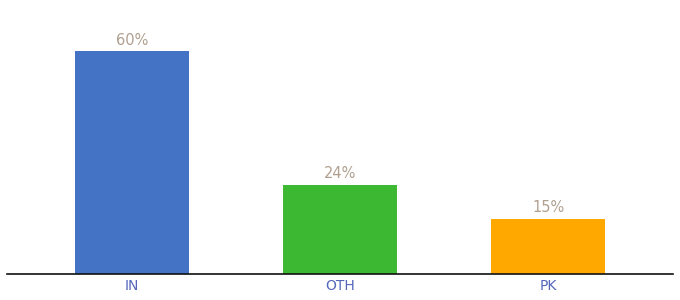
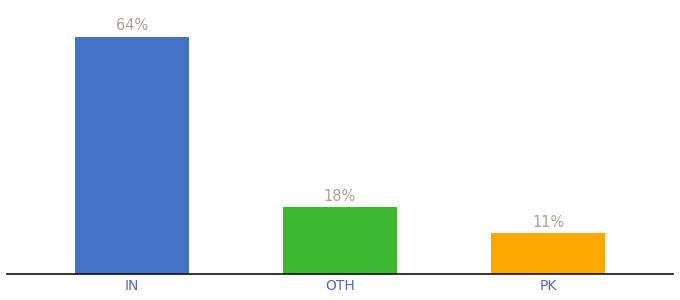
IN: 60% -> 64%
OTH: 24% -> 18%
PK: 15% -> 11%
